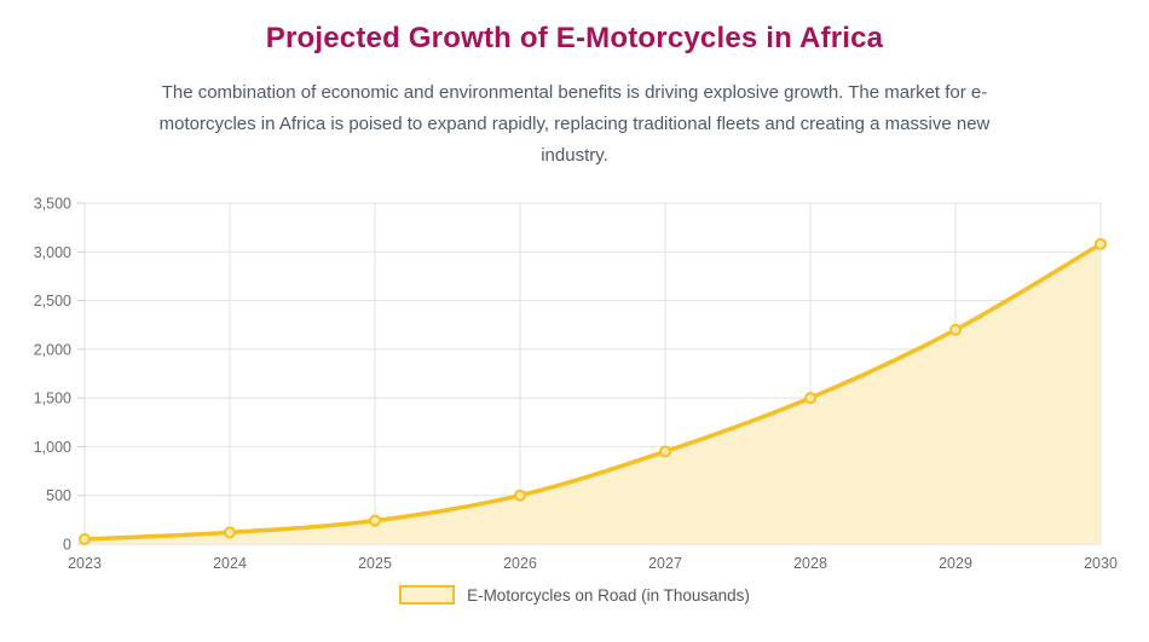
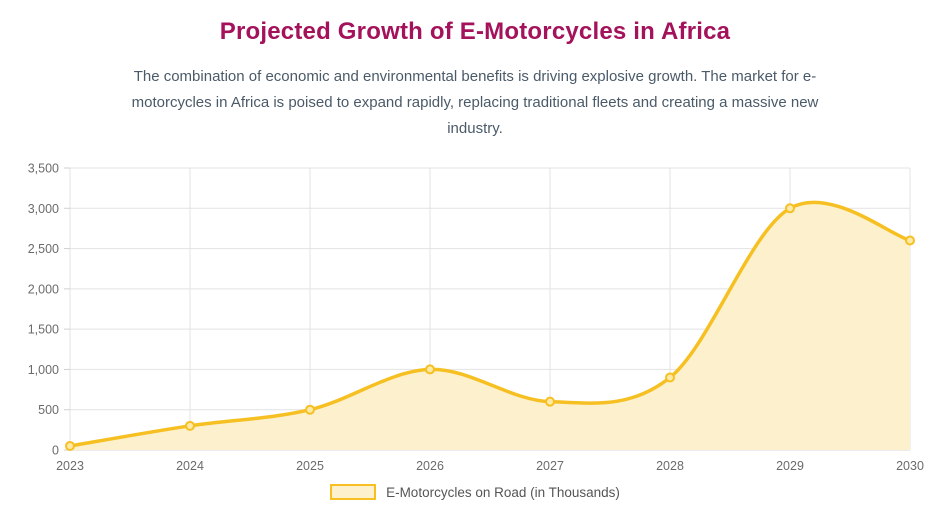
2024: 100 -> 300
2025: 200 -> 500
2026: 500 -> 1000
2027: 1000 -> 600
2028: 1500 -> 900
2029: 2200 -> 3000
2030: 3100 -> 2600
